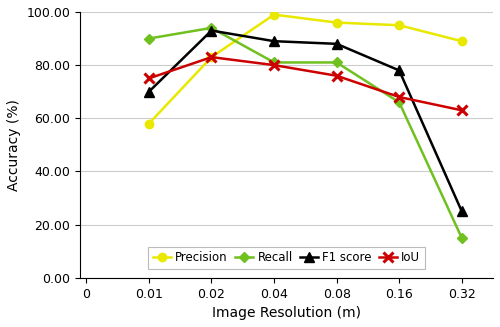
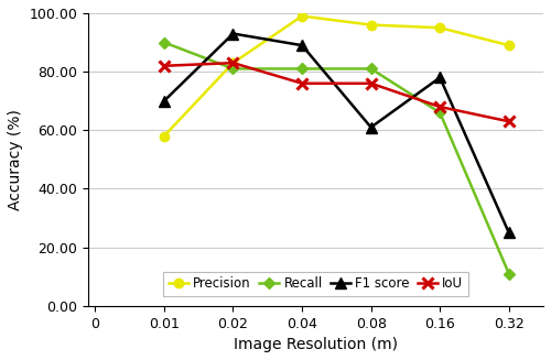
IoU/0.01: 75 -> 82
Recall/0.02: 94 -> 81
IoU/0.04: 80 -> 76
F1 score/0.08: 88 -> 61
Recall/0.32: 15 -> 11
